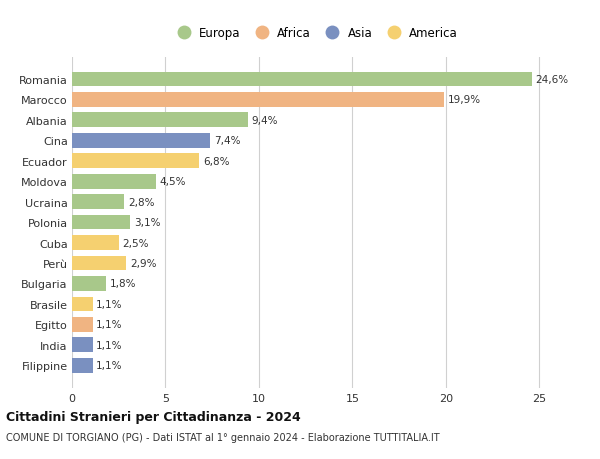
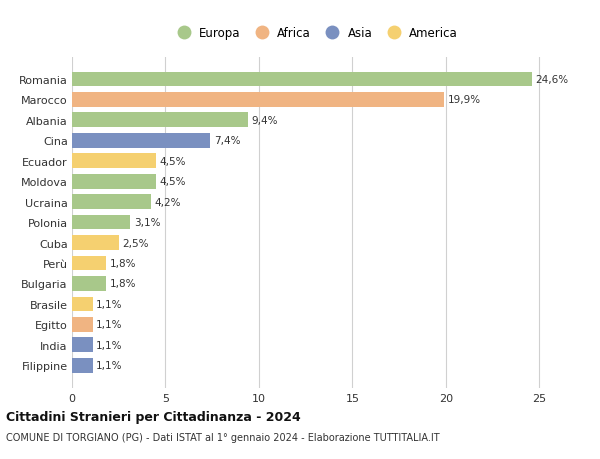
Ecuador: 6,8% -> 4,5%
Ucraina: 2,8% -> 4,2%
Perù: 2,9% -> 1,8%
